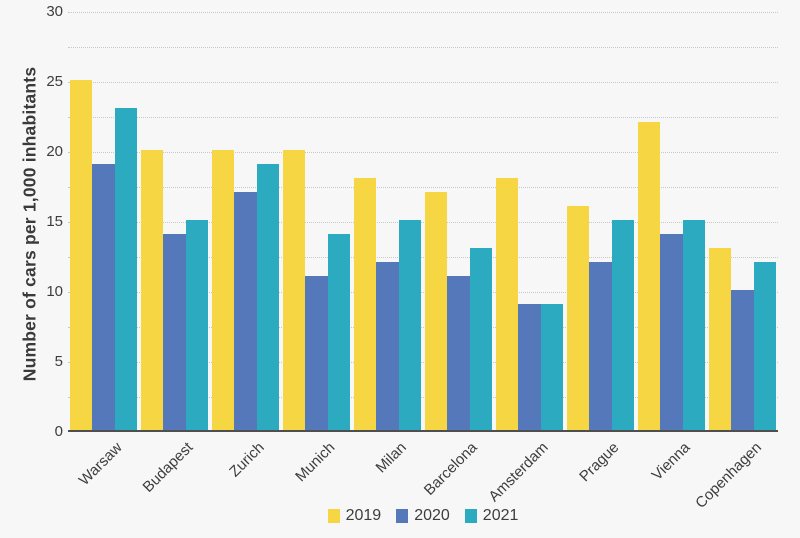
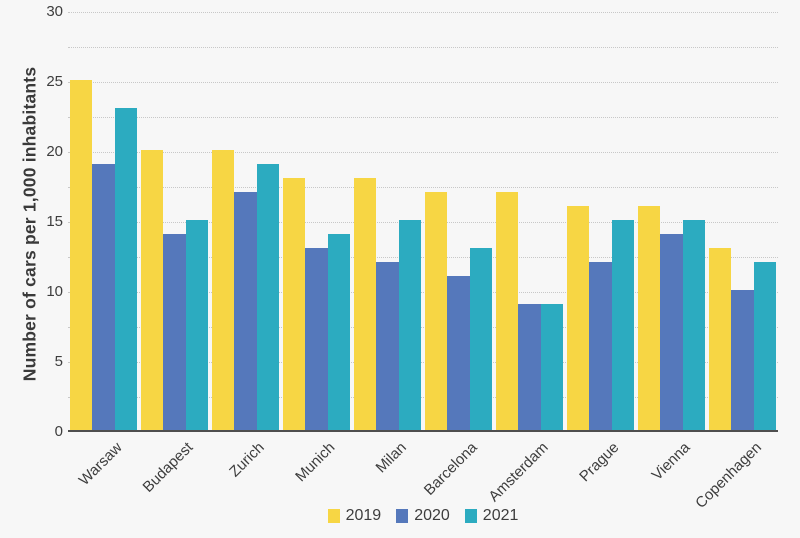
2019/Munich: 20 -> 18
2020/Munich: 11 -> 13
2019/Amsterdam: 18 -> 17
2019/Vienna: 22 -> 16
